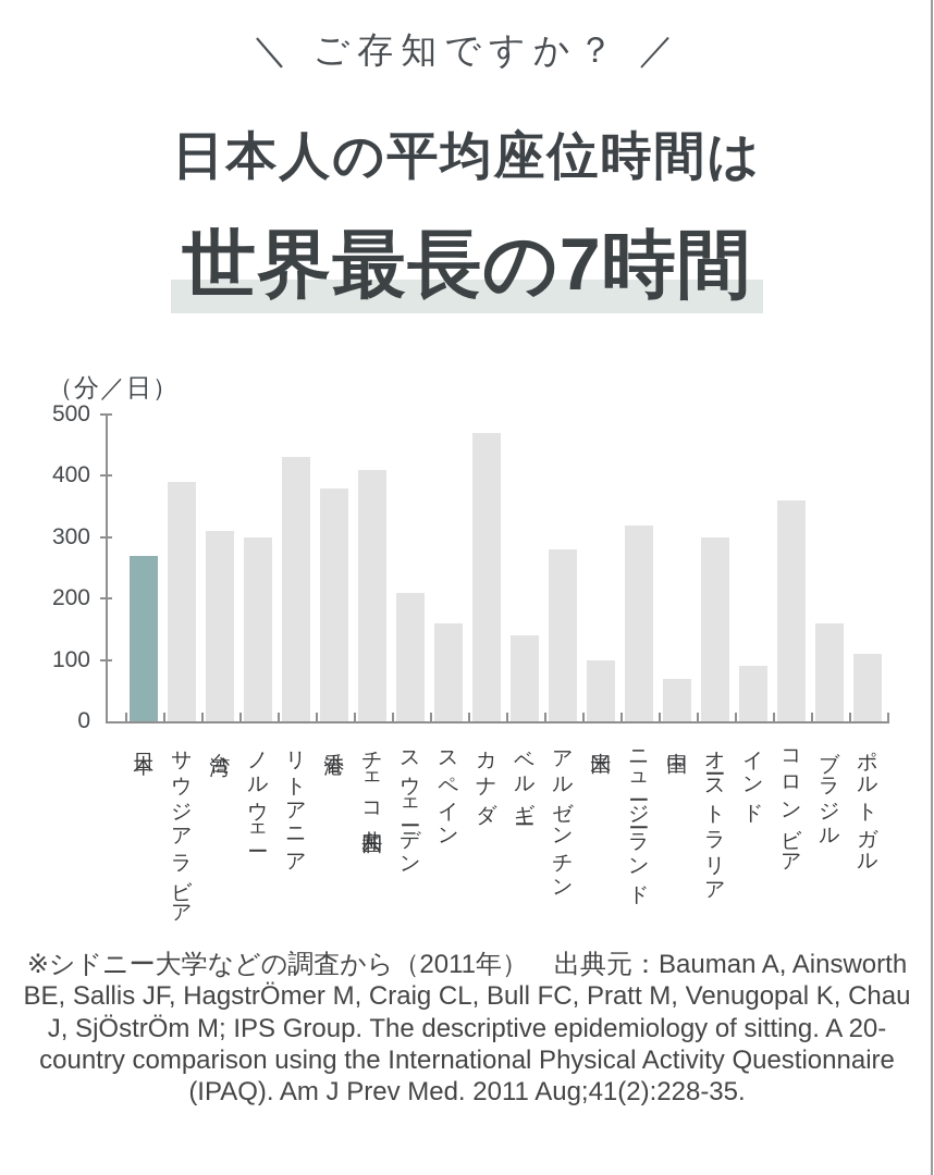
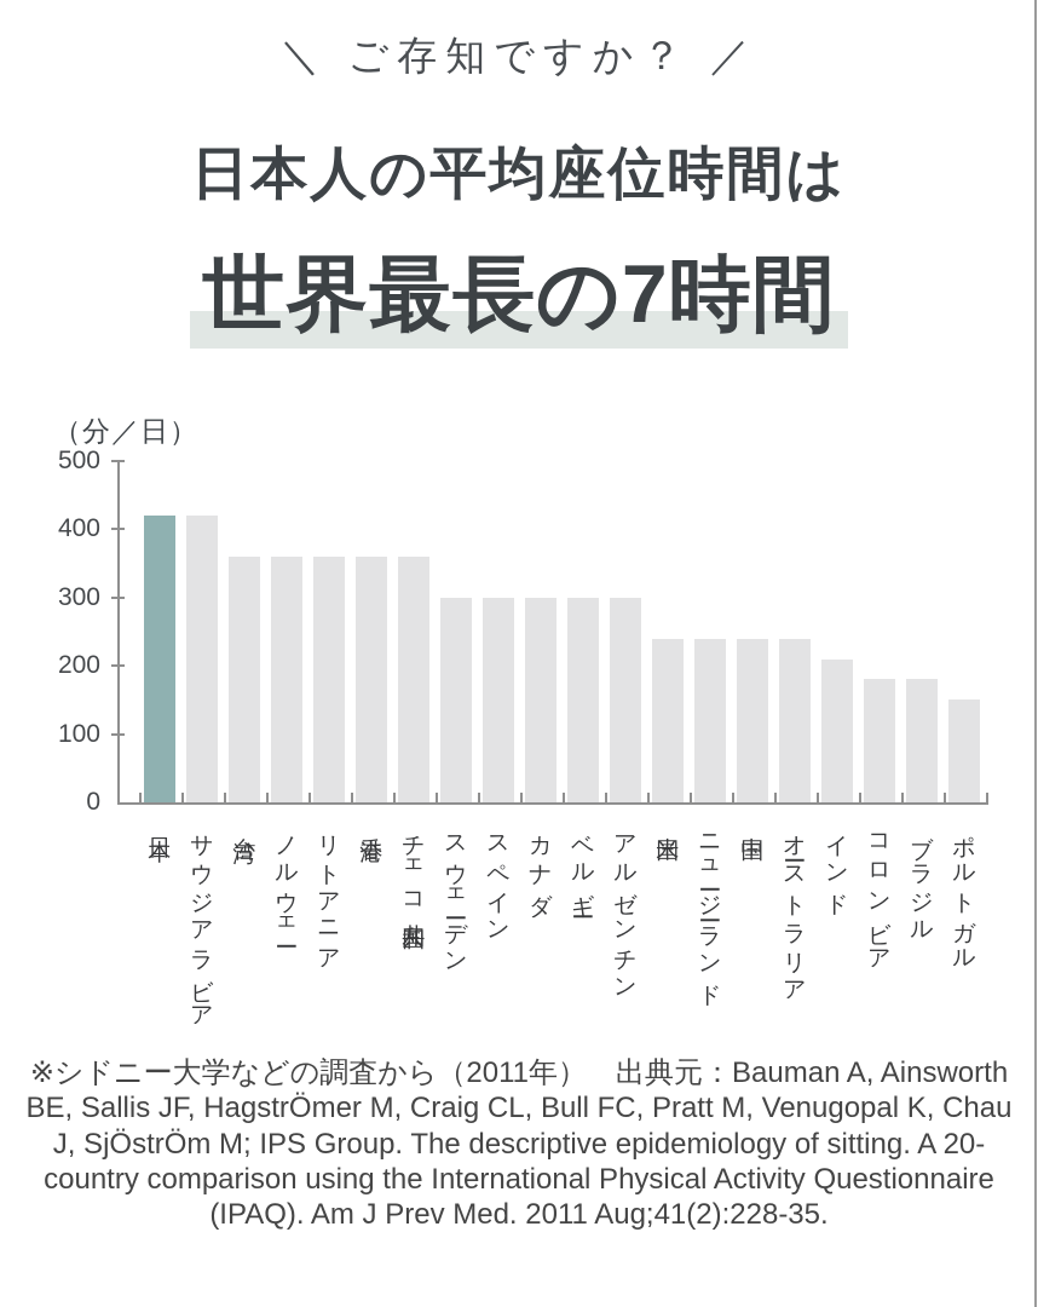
日本: 270 -> 420
サウジアラビア: 390 -> 420
台湾: 310 -> 360
ノルウェー: 300 -> 360
リトアニア: 430 -> 360
香港: 380 -> 360
チェコ共和国: 410 -> 360
スウェーデン: 210 -> 300
スペイン: 160 -> 300
カナダ: 470 -> 300
ベルギー: 140 -> 300
アルゼンチン: 280 -> 300
米国: 100 -> 240
ニュージーランド: 320 -> 240
中国: 70 -> 240
オーストラリア: 300 -> 240
インド: 90 -> 210
コロンビア: 360 -> 180
ブラジル: 160 -> 180
ポルトガル: 110 -> 150
